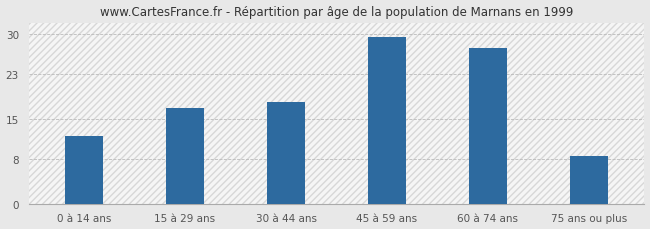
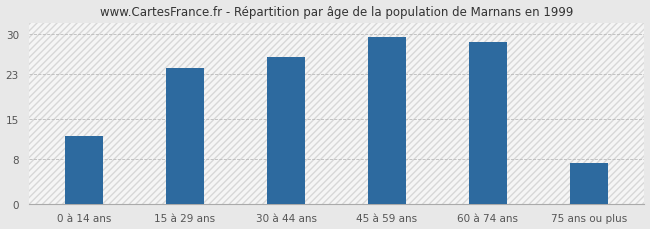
15 à 29 ans: 17.0 -> 24.0
30 à 44 ans: 18.0 -> 26.0
60 à 74 ans: 27.5 -> 28.6
75 ans ou plus: 8.5 -> 7.2
